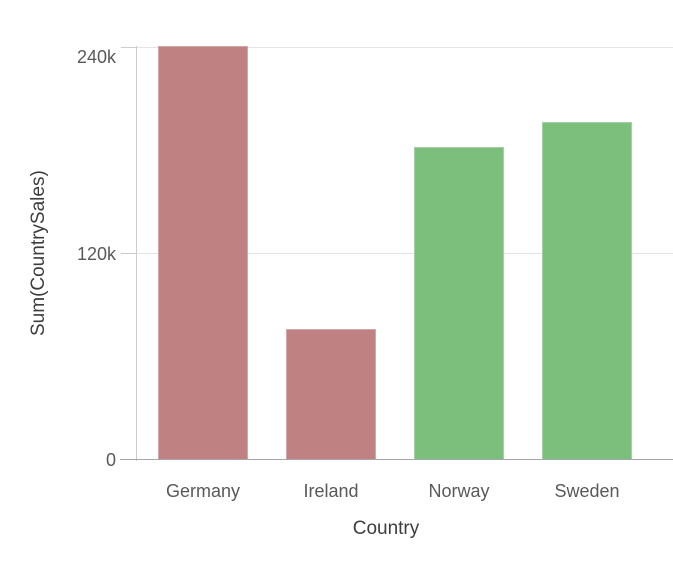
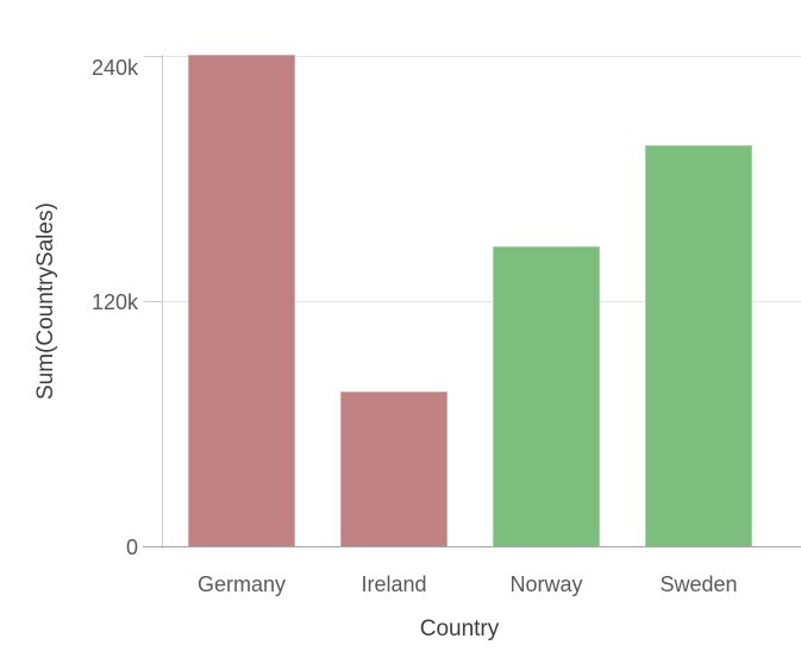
Norway: 182k -> 147k
